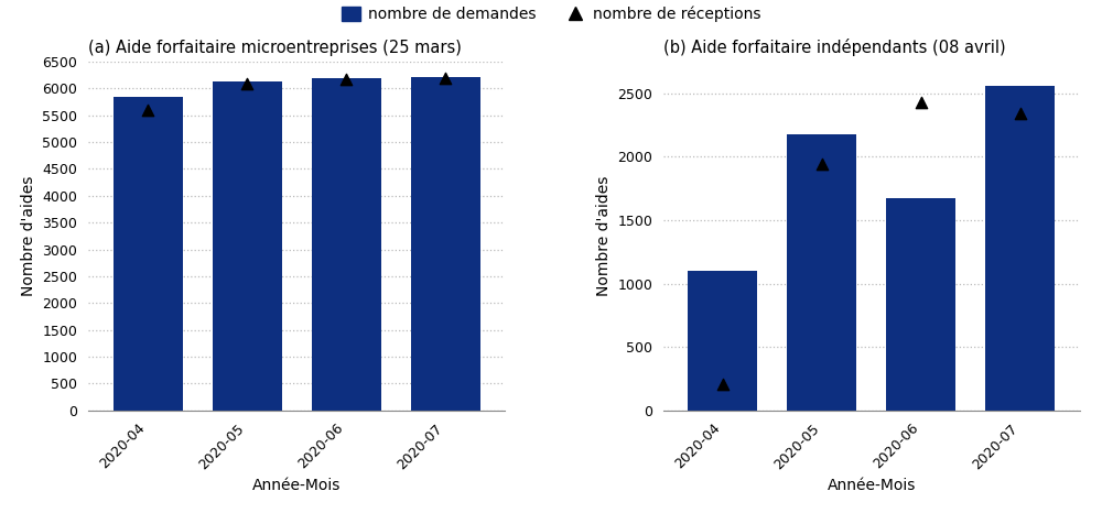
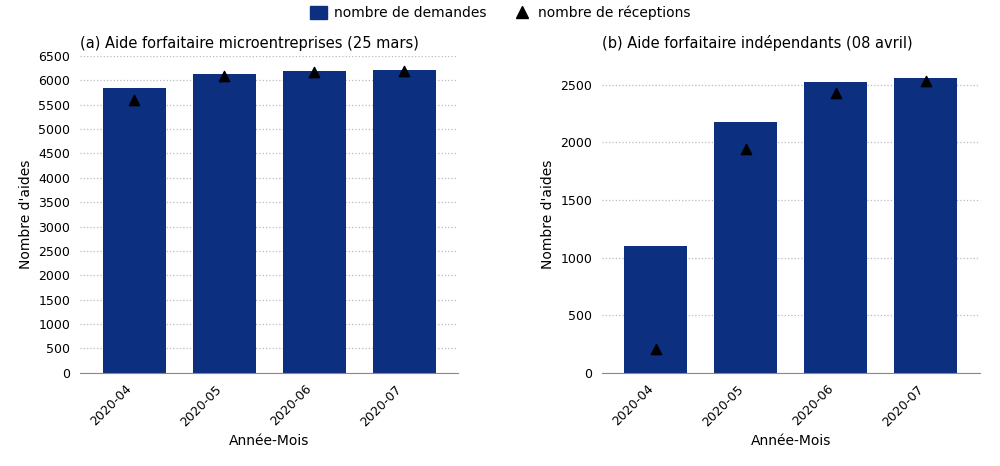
(b) Aide forfaitaire indépendants (08 avril)/nombre de demandes/2020-06: 1670 -> 2520
(b) Aide forfaitaire indépendants (08 avril)/nombre de réceptions/2020-07: 2340 -> 2530
